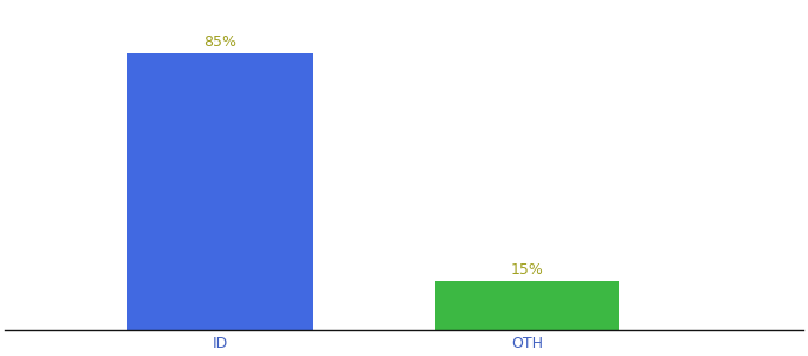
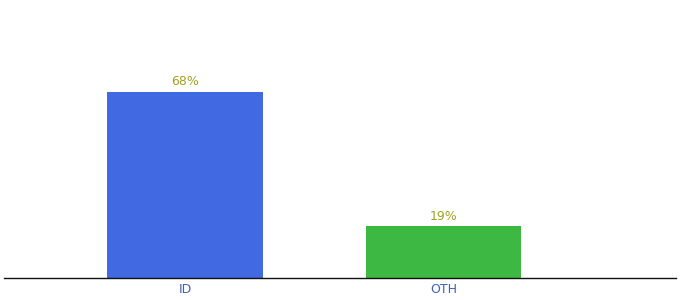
ID: 85% -> 68%
OTH: 15% -> 19%
